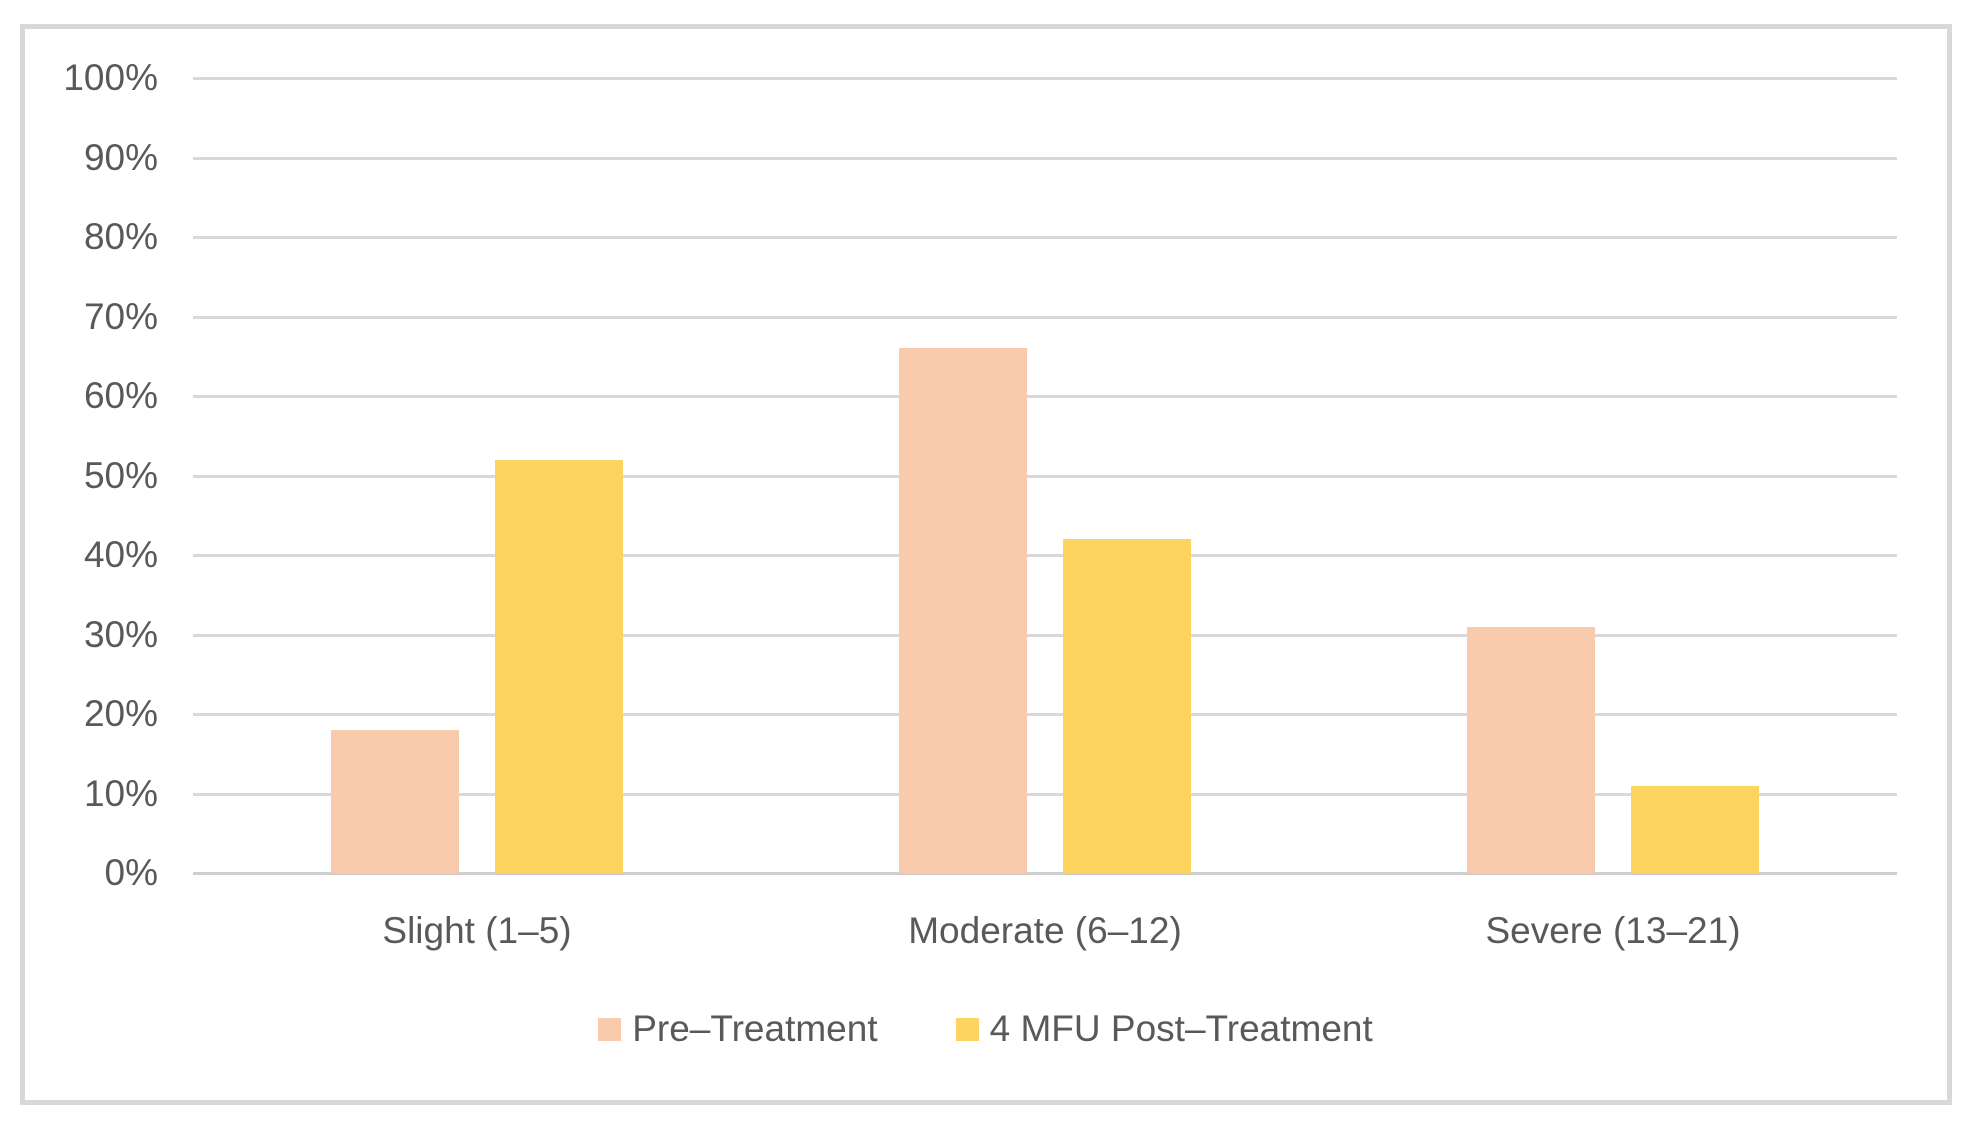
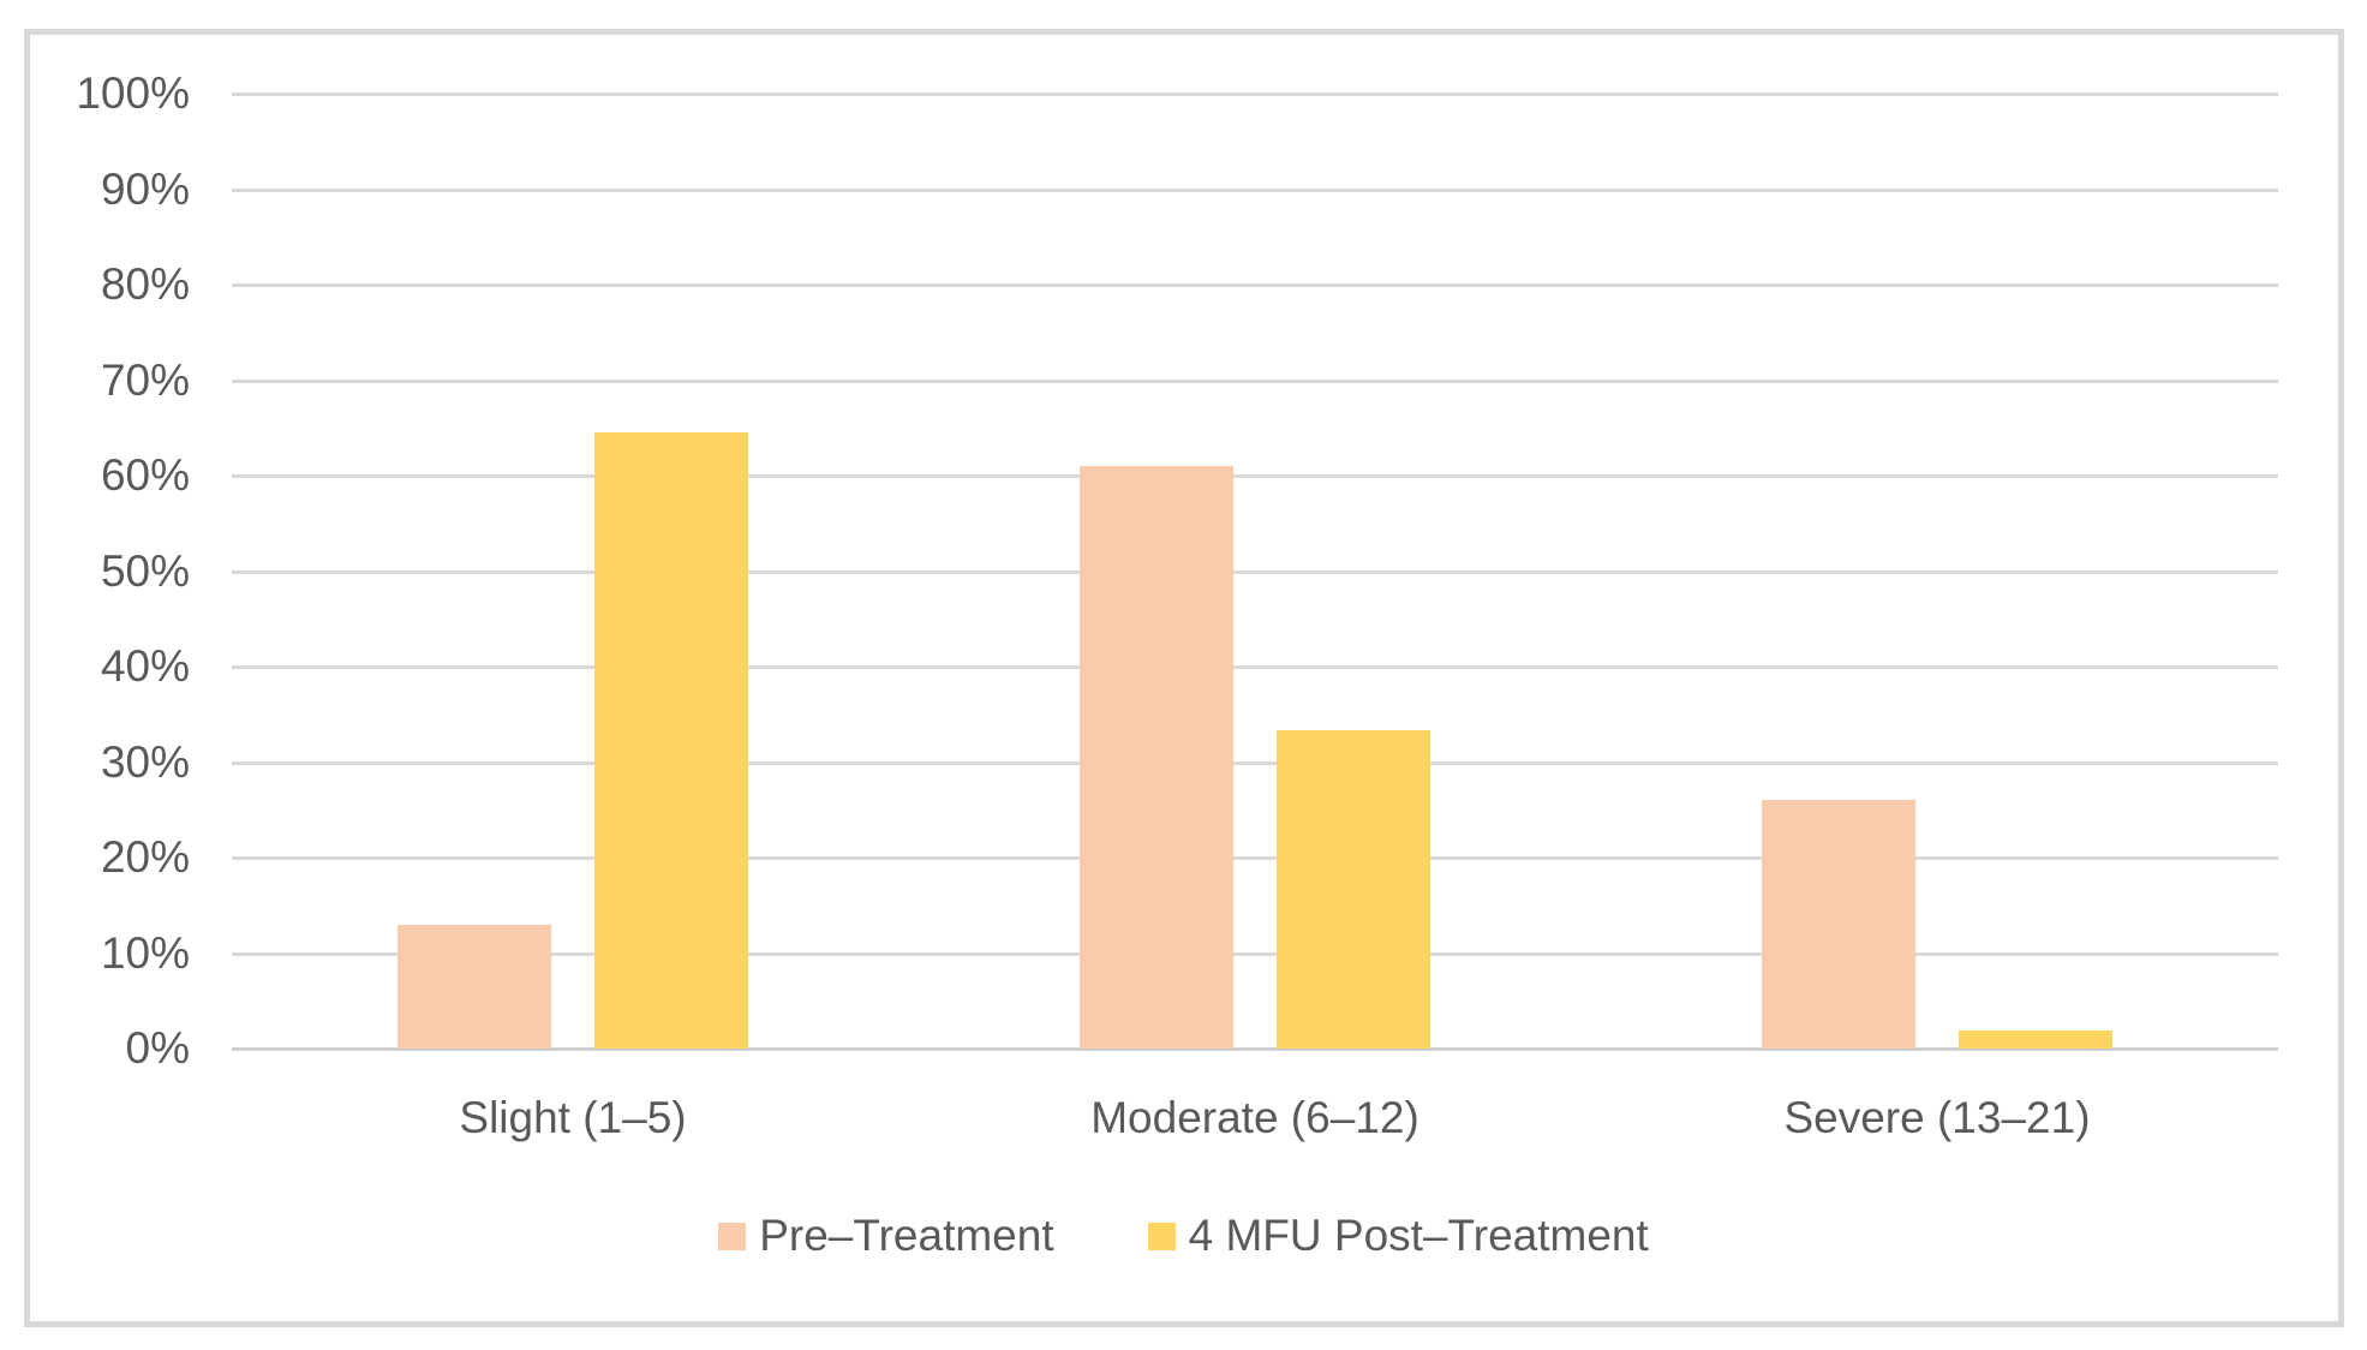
Pre–Treatment/Slight (1–5): 18% -> 13%
4 MFU Post–Treatment/Slight (1–5): 52% -> 64%
Pre–Treatment/Moderate (6–12): 66% -> 61%
4 MFU Post–Treatment/Moderate (6–12): 42% -> 33%
Pre–Treatment/Severe (13–21): 31% -> 26%
4 MFU Post–Treatment/Severe (13–21): 11% -> 2%
